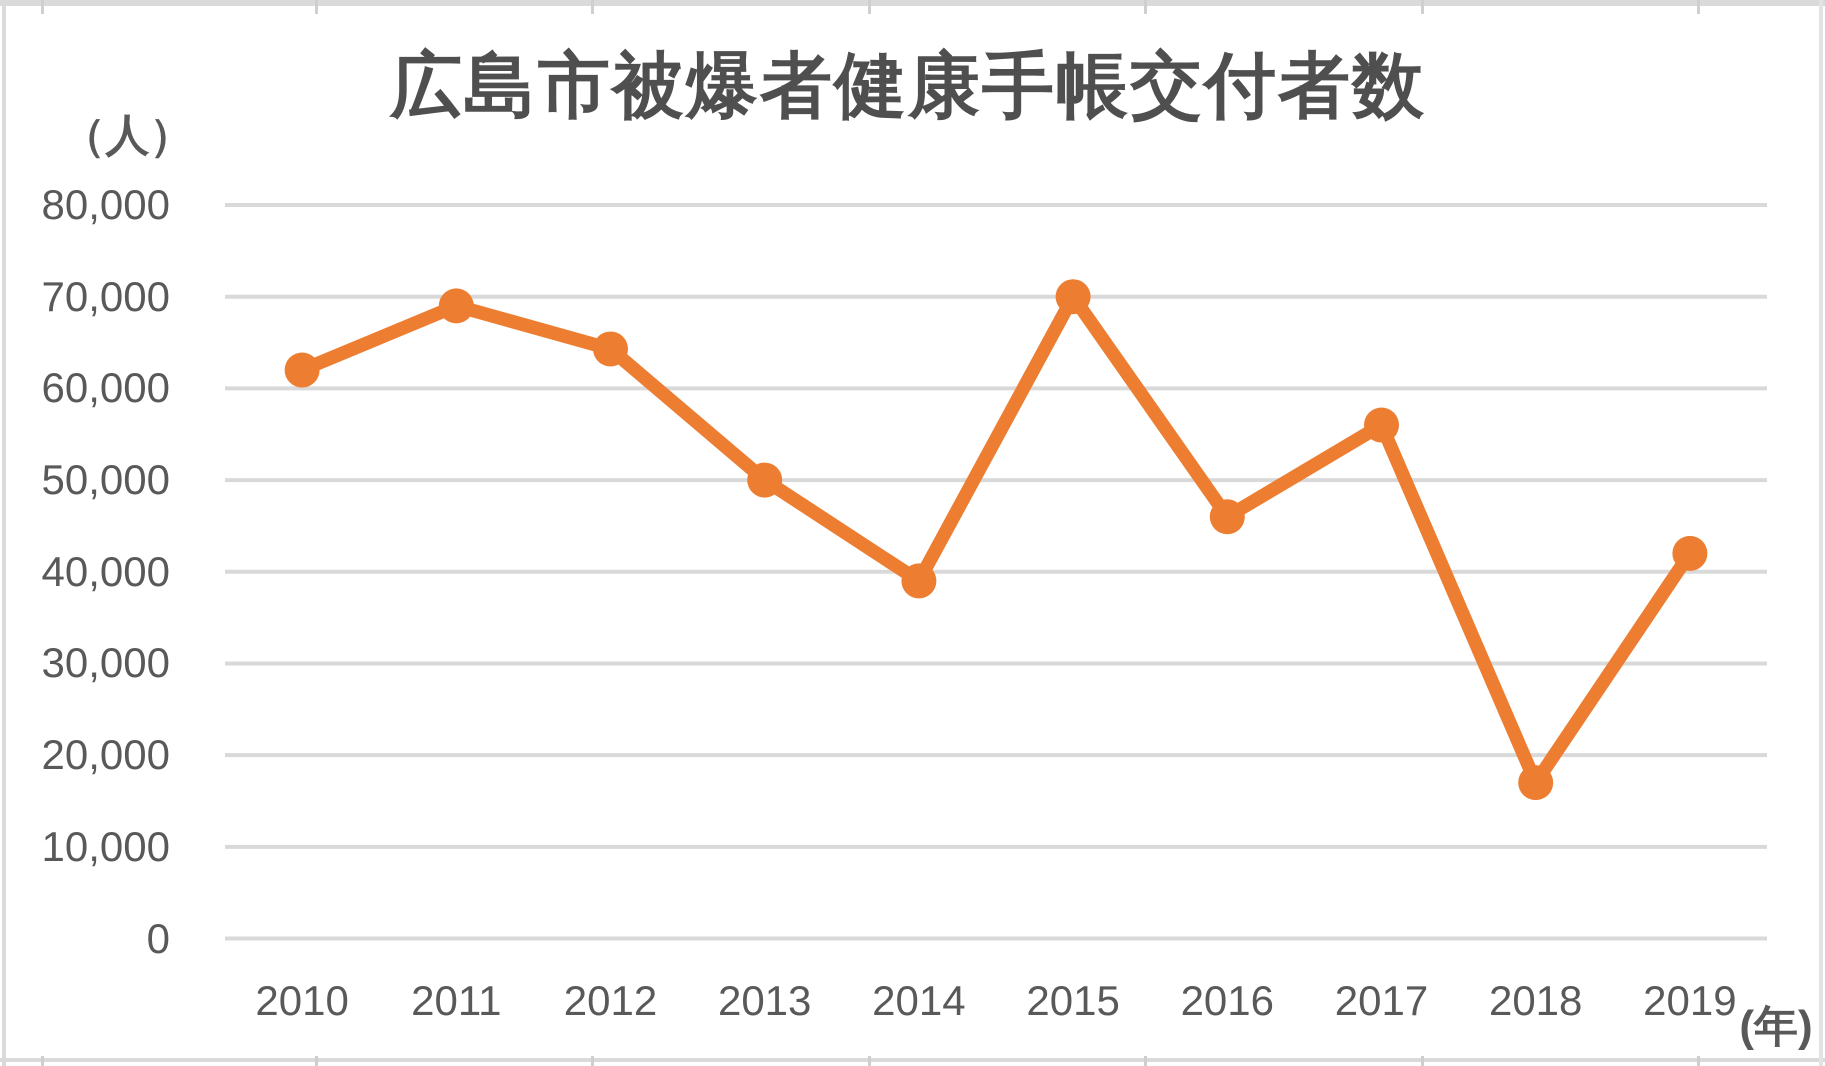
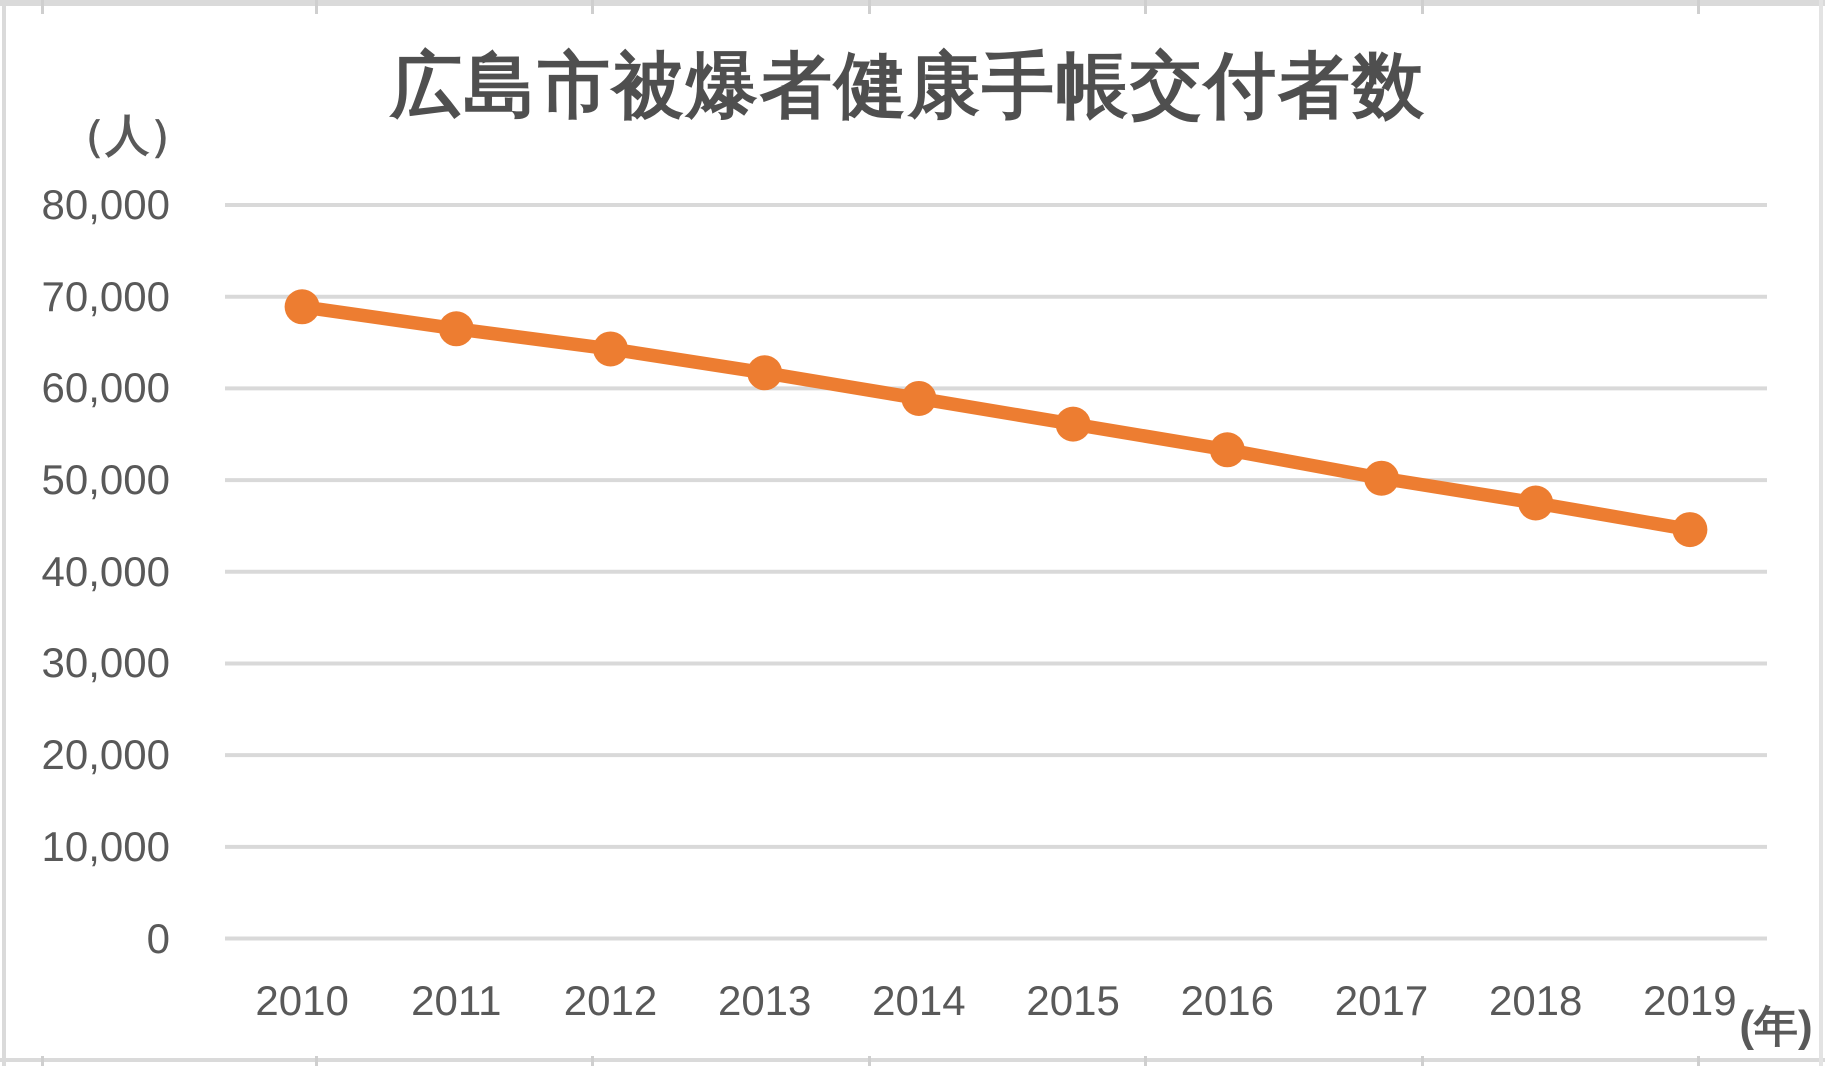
2010: 62000 -> 69000
2011: 69000 -> 66000
2013: 50000 -> 62000
2014: 39000 -> 59000
2015: 70000 -> 56000
2016: 46000 -> 53000
2017: 56000 -> 50000
2018: 17000 -> 48000
2019: 42000 -> 45000
